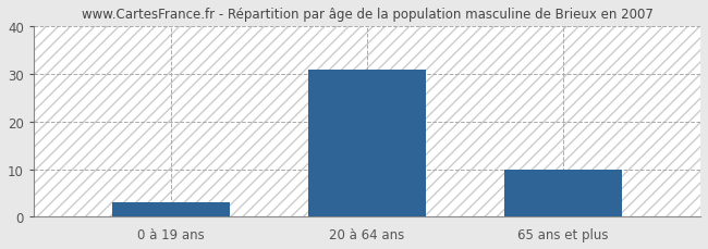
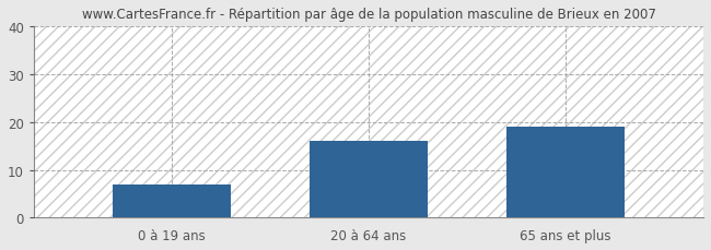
0 à 19 ans: 3 -> 7
20 à 64 ans: 31 -> 16
65 ans et plus: 10 -> 19
